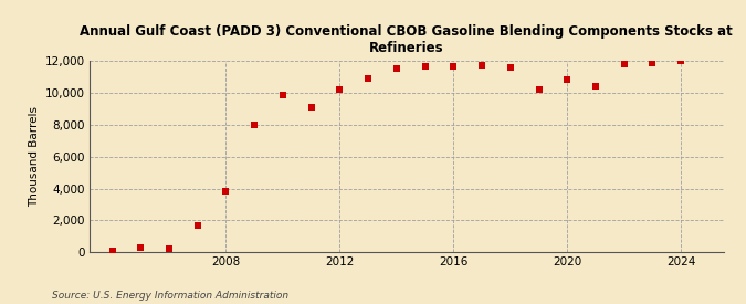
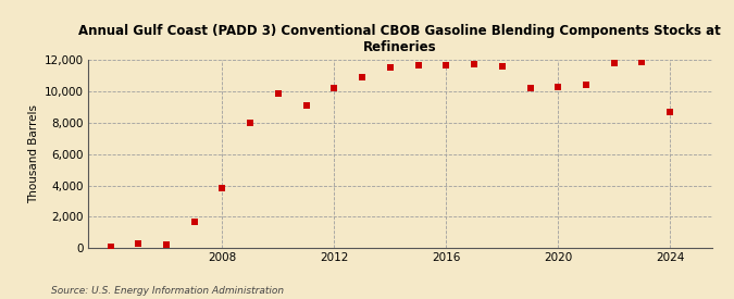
2020: 10,800 -> 10,300
2024: 12,000 -> 8,700
